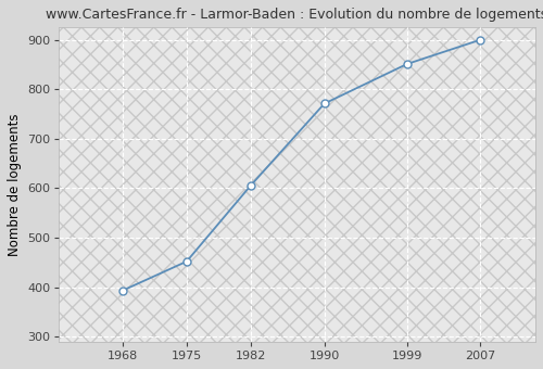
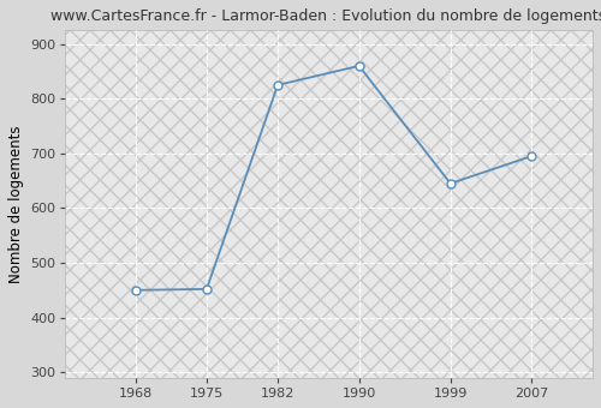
1968: 393 -> 450
1982: 606 -> 825
1990: 771 -> 860
1999: 851 -> 645
2007: 900 -> 695
